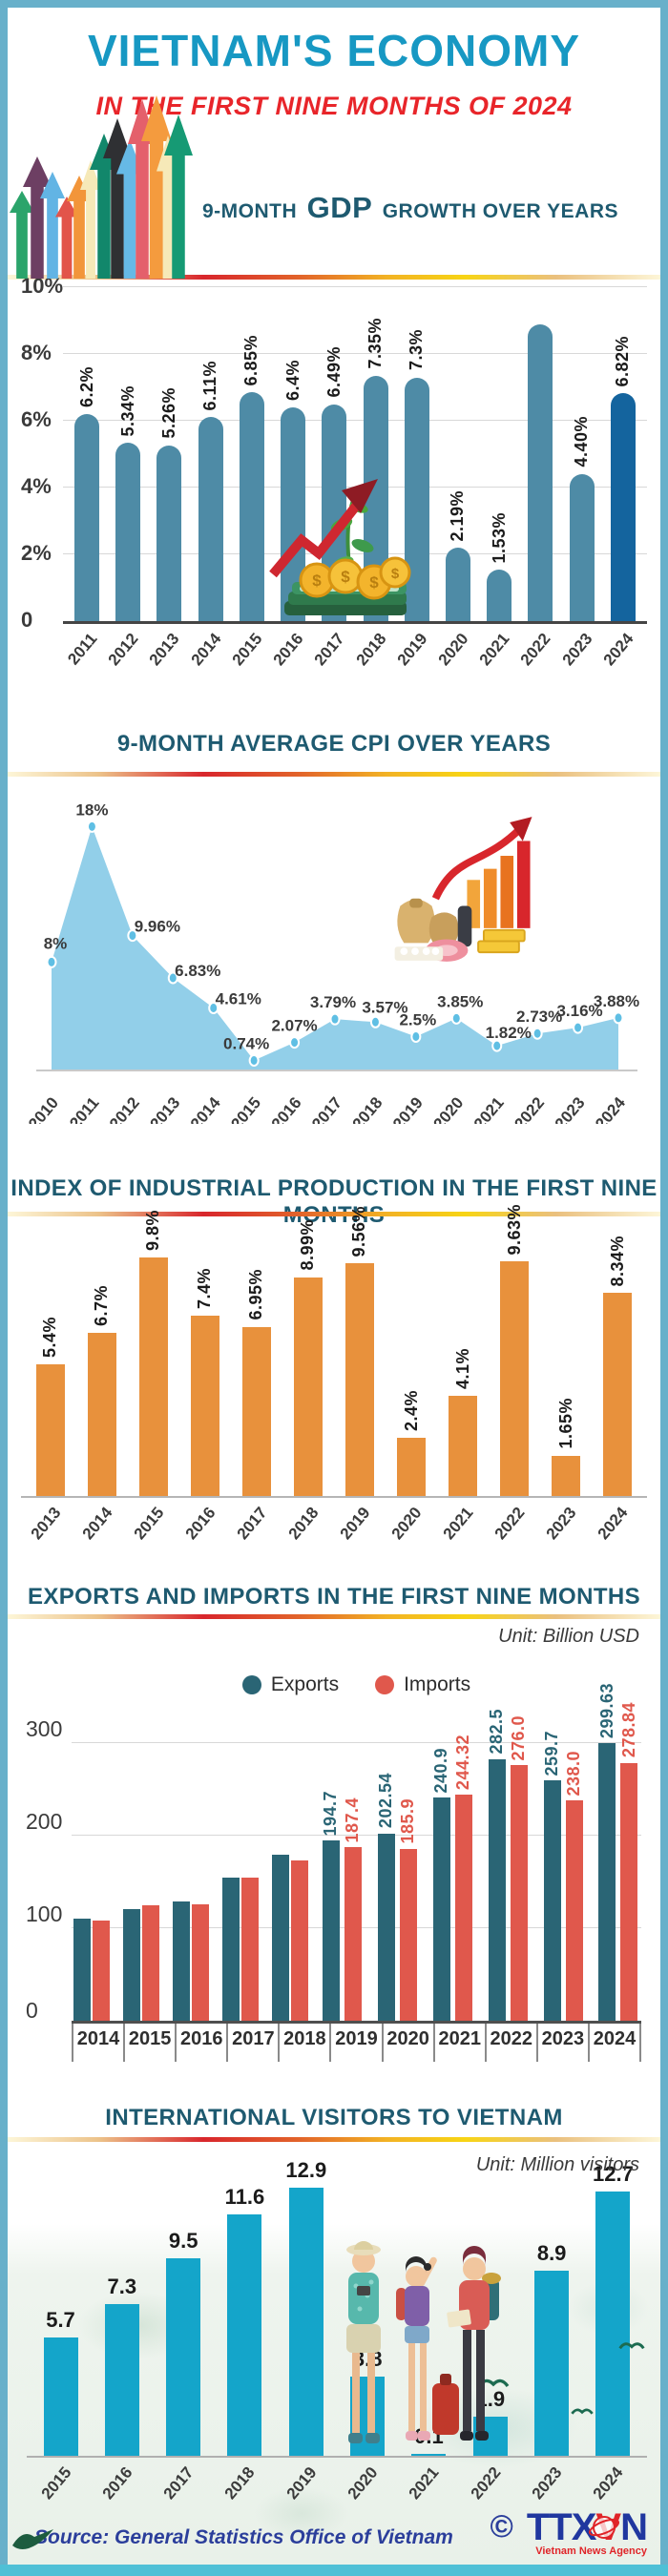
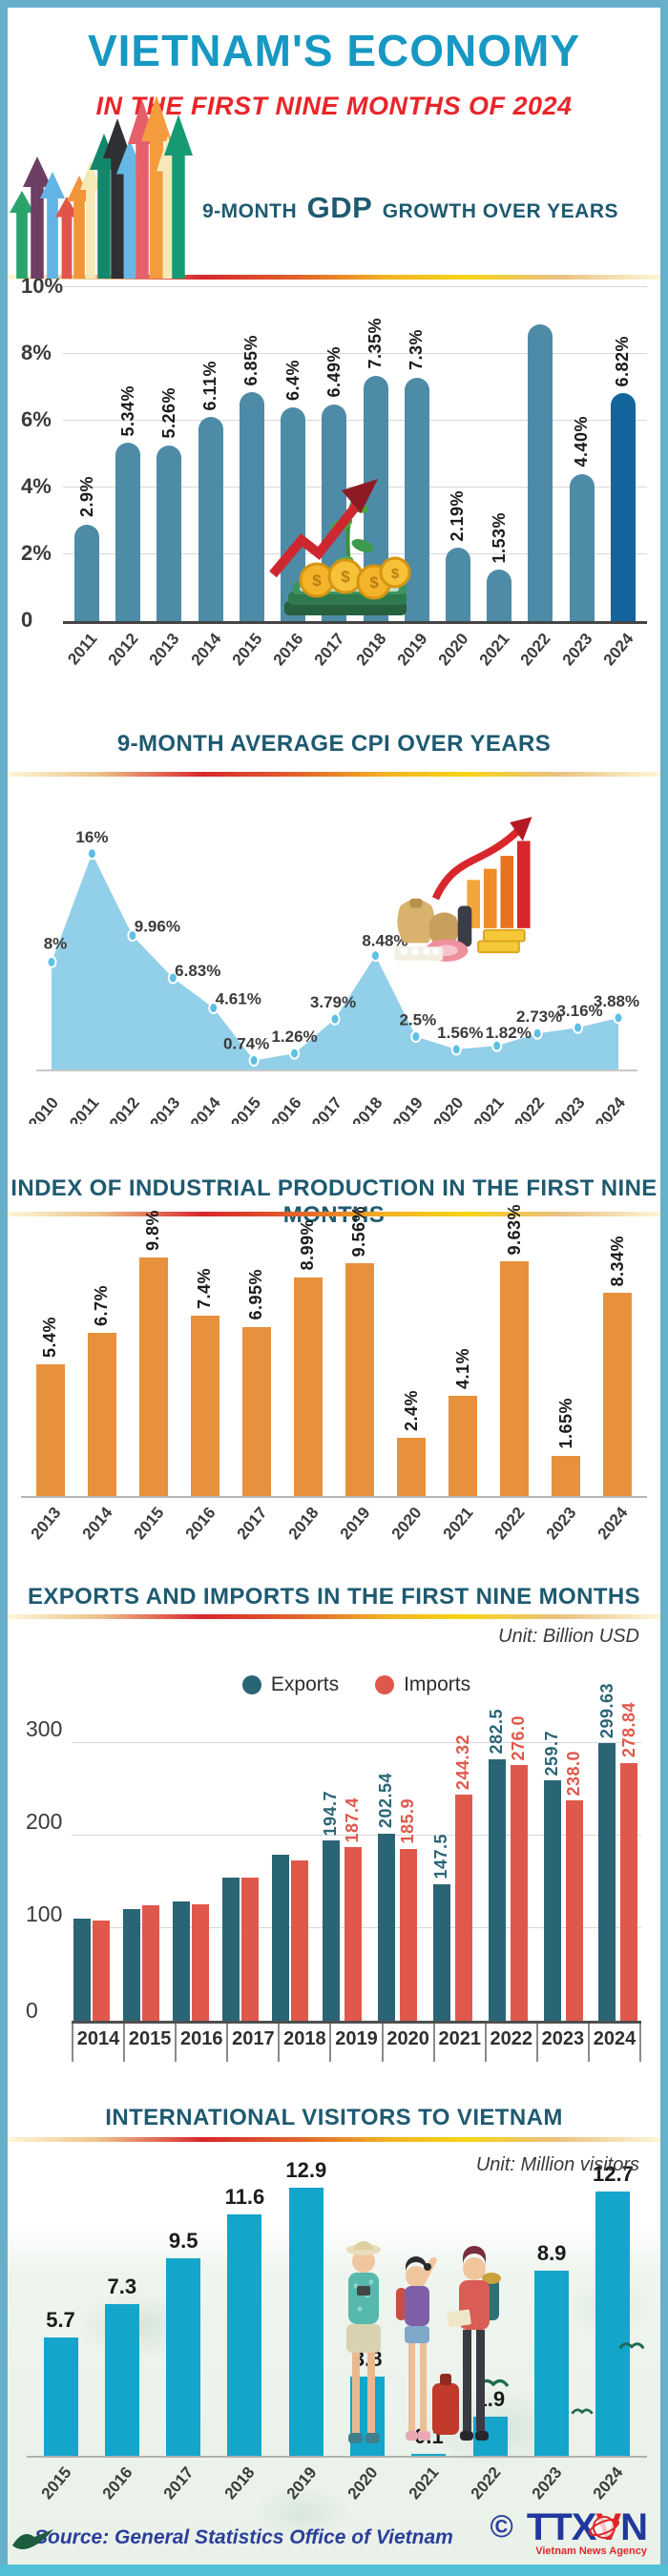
9-MONTH GDP GROWTH OVER YEARS/2011: 6.2% -> 2.9%
9-MONTH AVERAGE CPI OVER YEARS/2011: 18% -> 16%
9-MONTH AVERAGE CPI OVER YEARS/2016: 2.07% -> 1.26%
9-MONTH AVERAGE CPI OVER YEARS/2018: 3.57% -> 8.48%
9-MONTH AVERAGE CPI OVER YEARS/2020: 3.85% -> 1.56%
EXPORTS AND IMPORTS IN THE FIRST NINE MONTHS/Exports/2021: 240.9 -> 147.5
